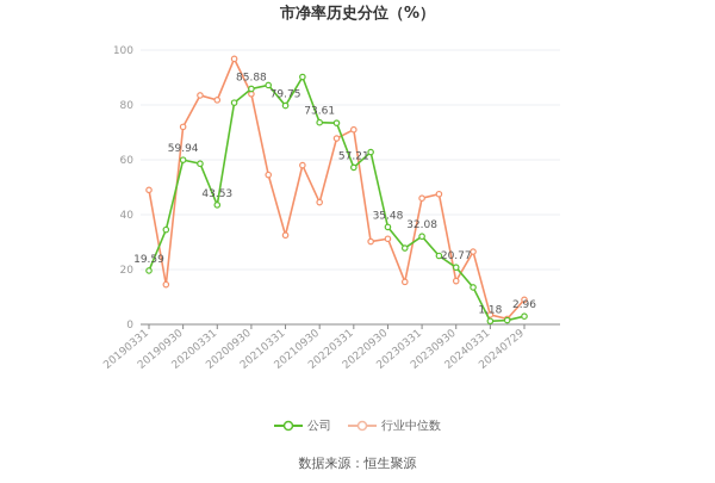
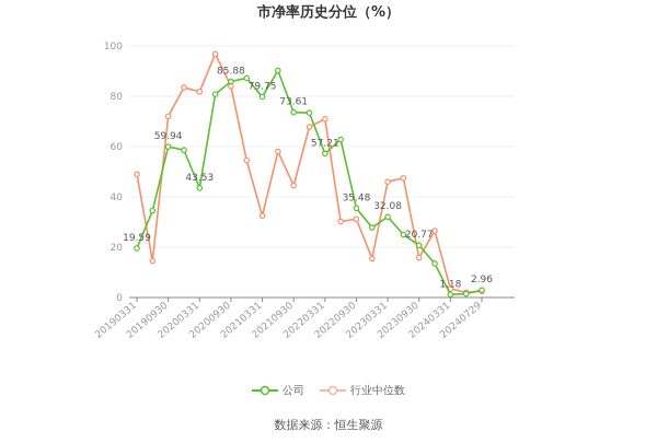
行业中位数/20240729: 9 -> 2
